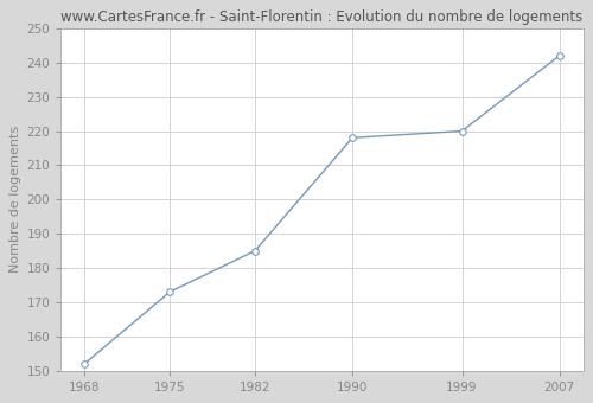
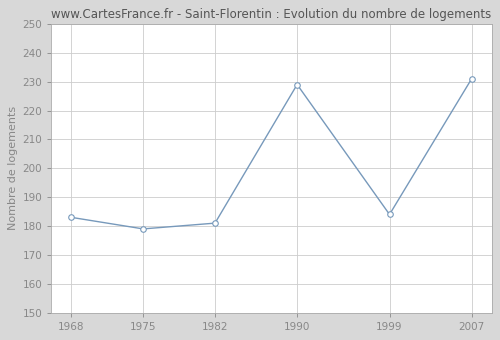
1968: 152 -> 183
1975: 173 -> 179
1982: 185 -> 181
1990: 218 -> 229
1999: 220 -> 184
2007: 242 -> 231
